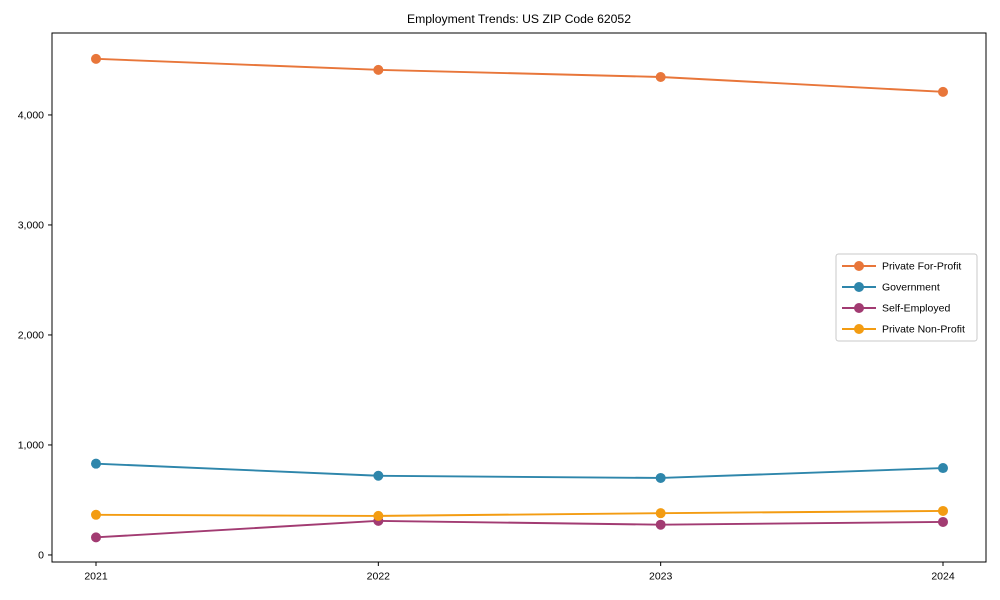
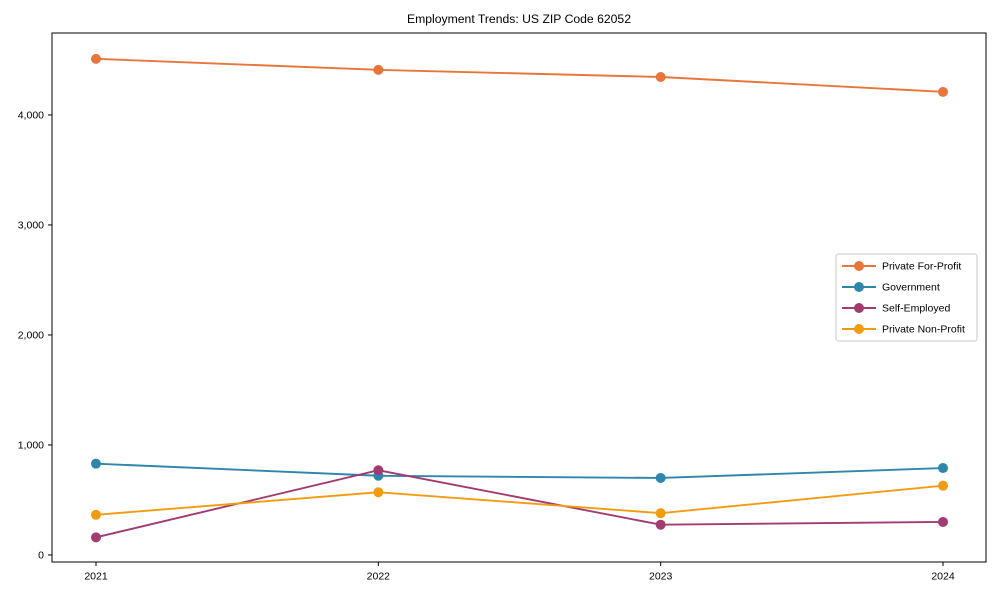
Self-Employed/2022: 310 -> 770
Private Non-Profit/2022: 360 -> 570
Private Non-Profit/2024: 400 -> 630
